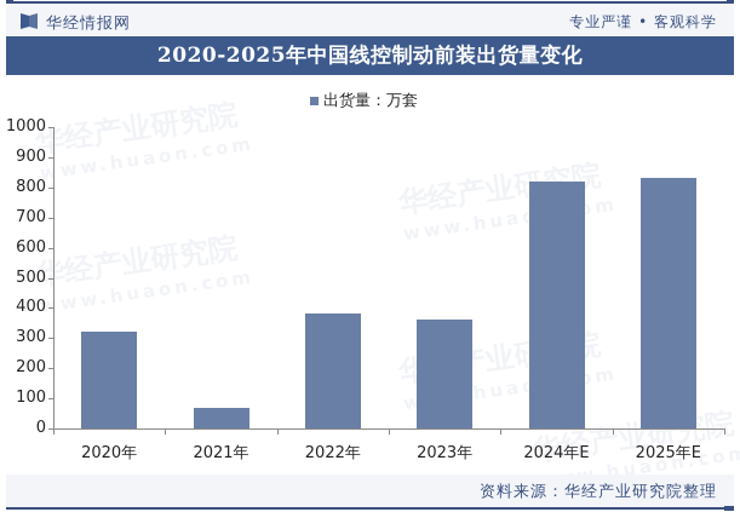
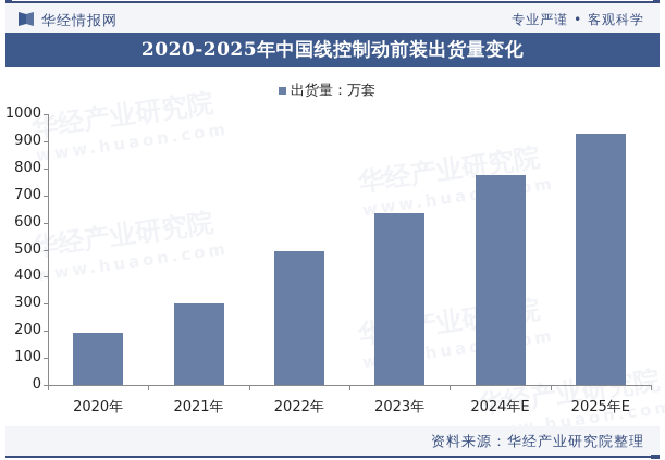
2020年: 320 -> 190
2021年: 70 -> 300
2022年: 380 -> 500
2023年: 360 -> 640
2024年E: 820 -> 780
2025年E: 830 -> 930
